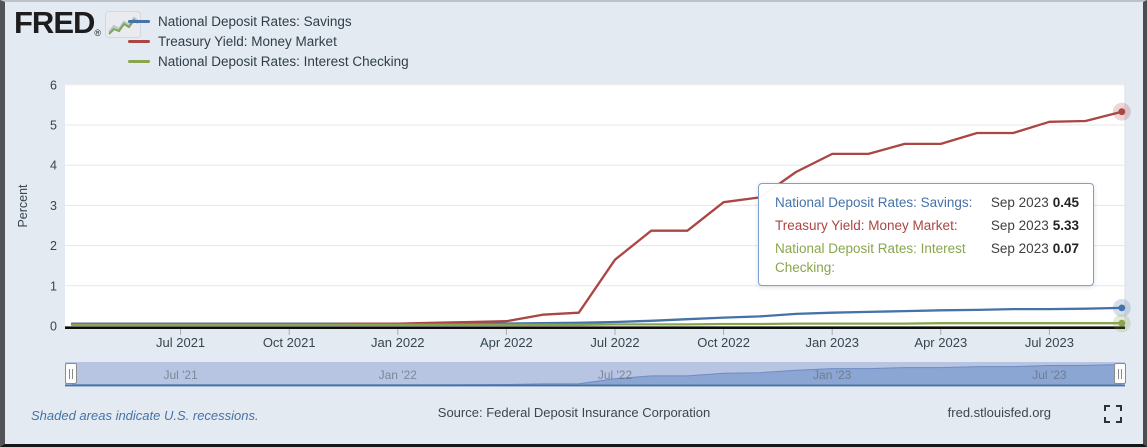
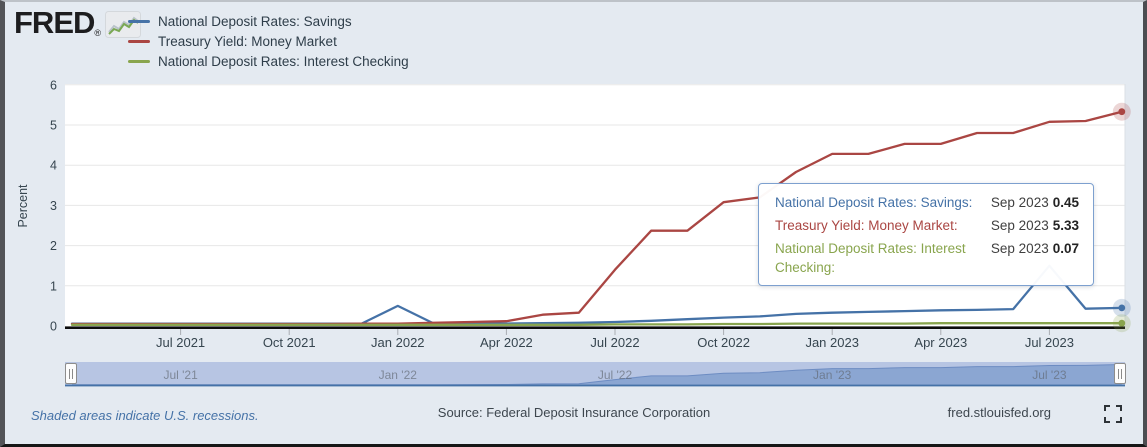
National Deposit Rates: Savings/Jan 2022: 0.1 -> 0.5
Treasury Yield: Money Market/Jul 2022: 1.6 -> 1.4
National Deposit Rates: Savings/Jul 2023: 0.4 -> 1.5
